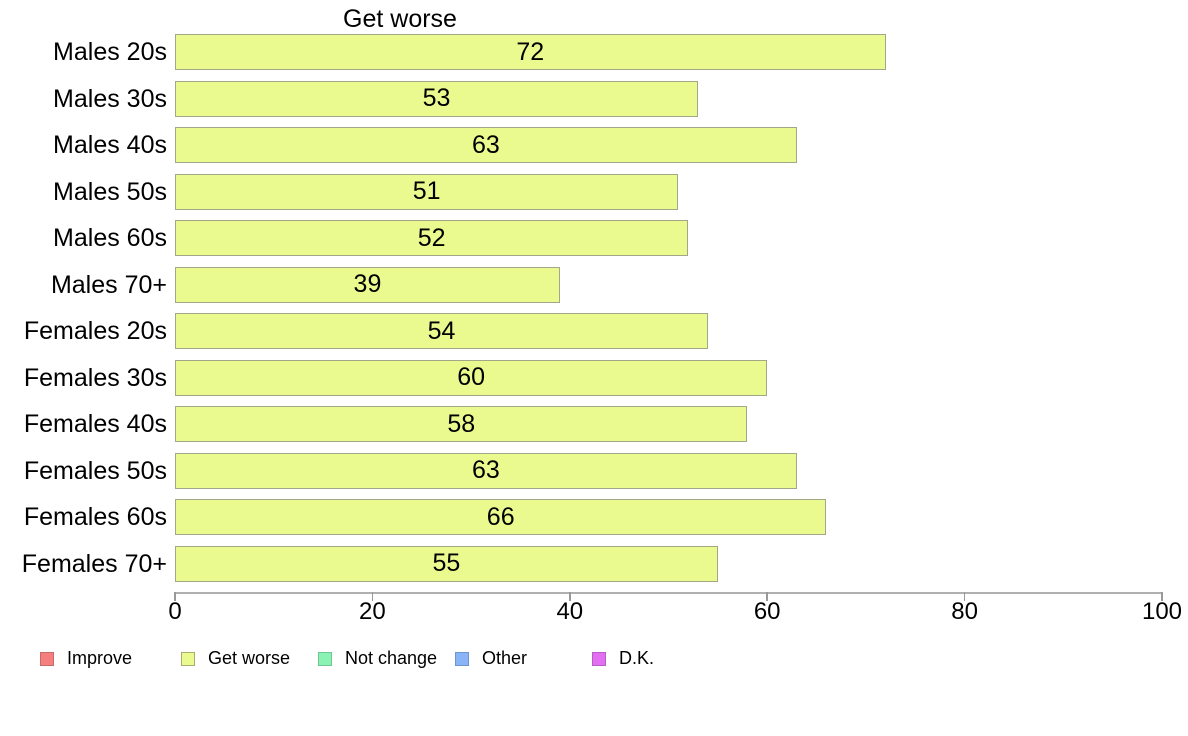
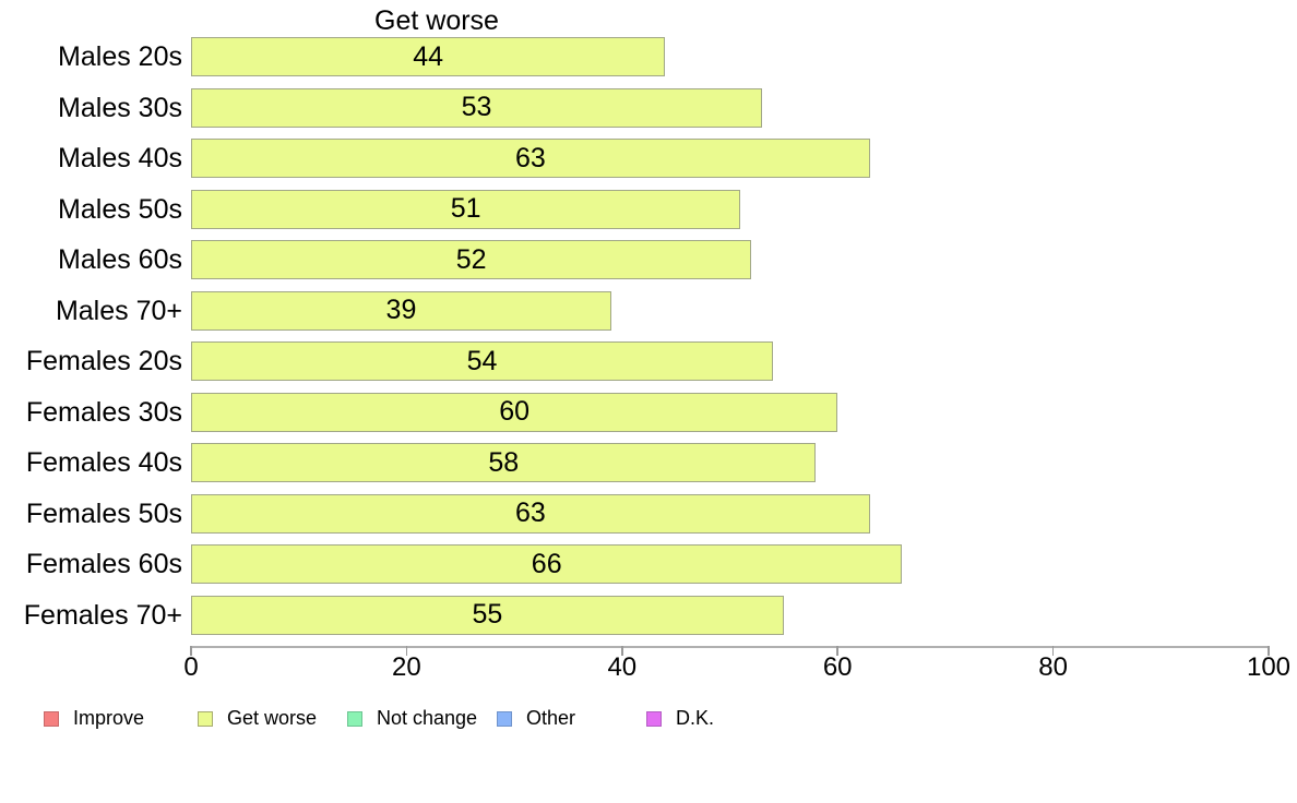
Males 20s: 72 -> 44
